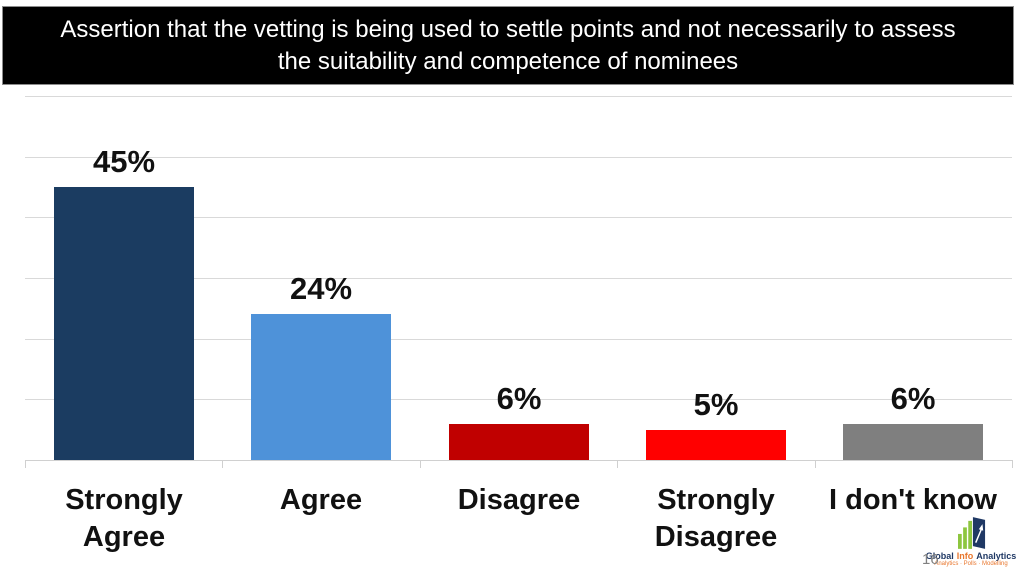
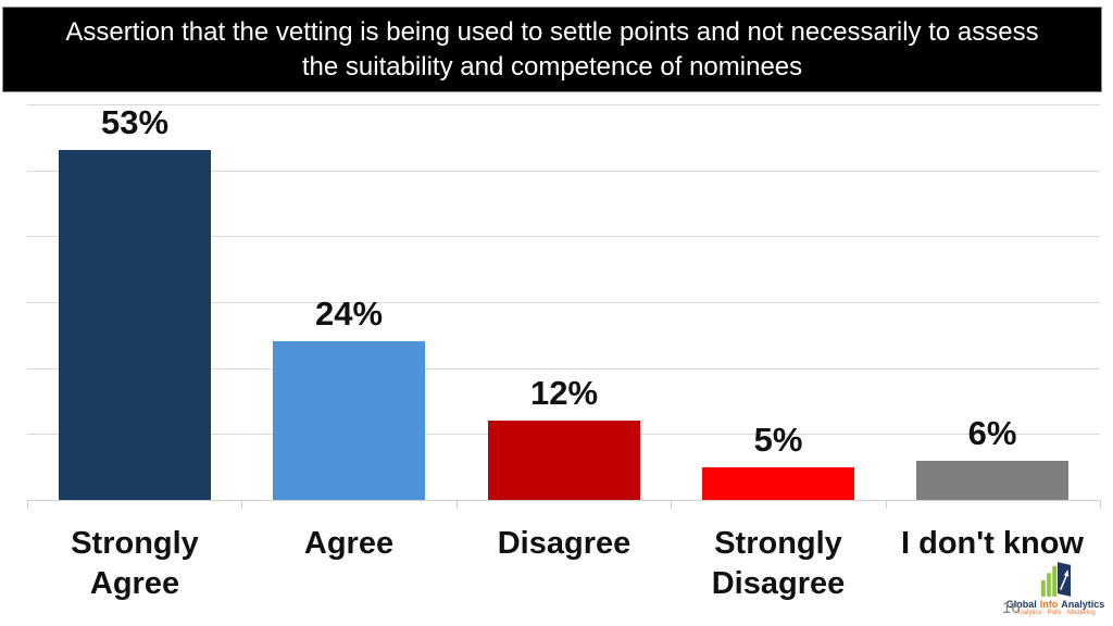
Strongly Agree: 45% -> 53%
Disagree: 6% -> 12%
